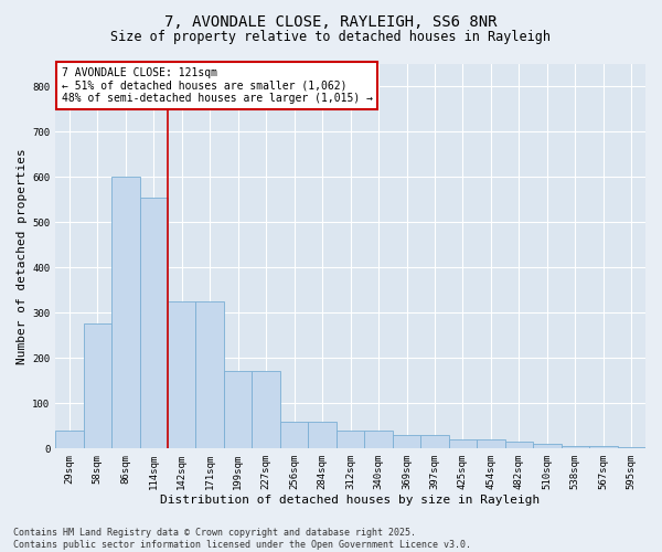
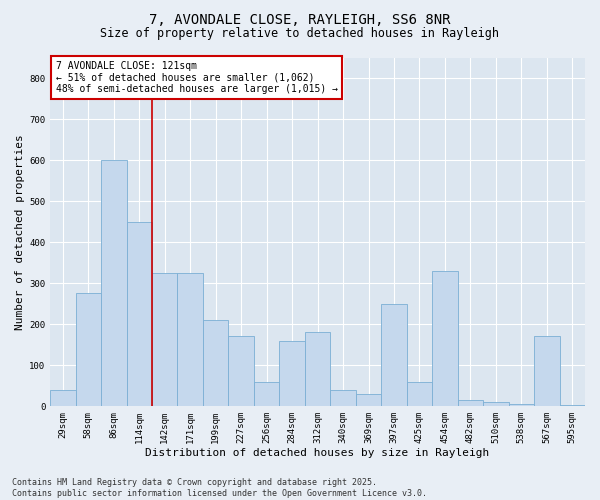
114sqm: 555 -> 450
199sqm: 170 -> 210
284sqm: 60 -> 160
312sqm: 40 -> 180
397sqm: 30 -> 250
425sqm: 20 -> 60
454sqm: 20 -> 330
567sqm: 5 -> 170
